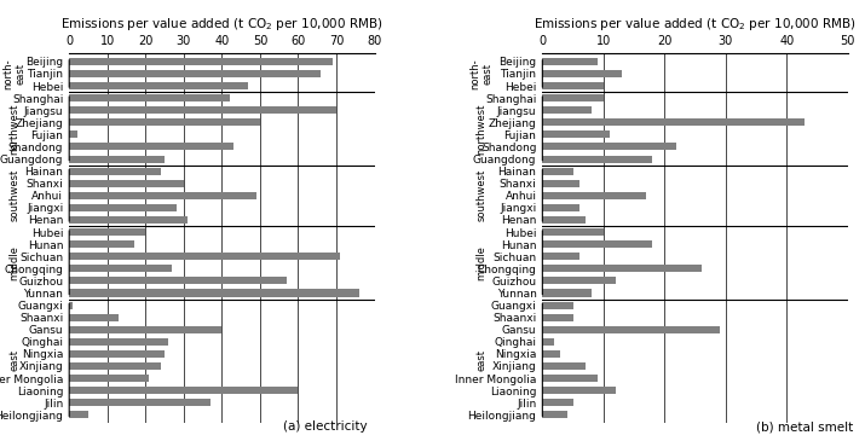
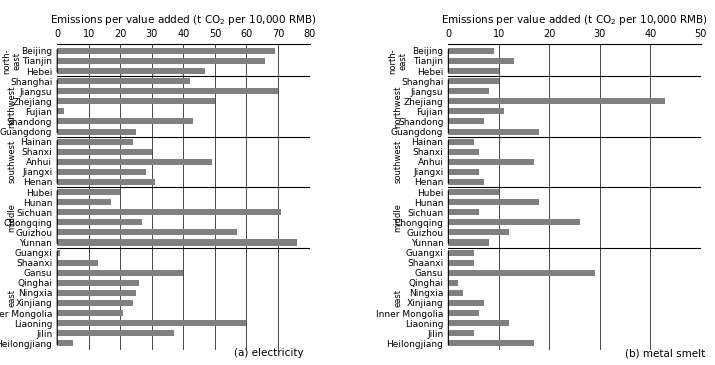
Shandong: 22 -> 7
Inner Mongolia: 9 -> 6
Heilongjiang: 4 -> 17
